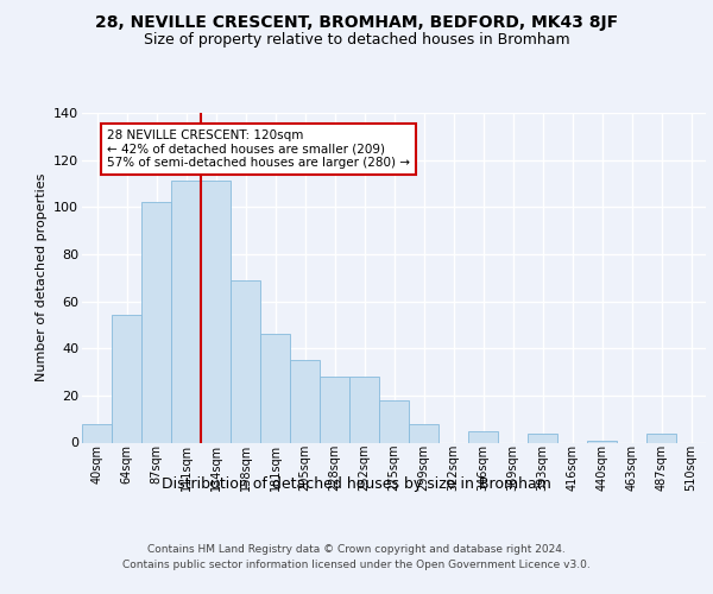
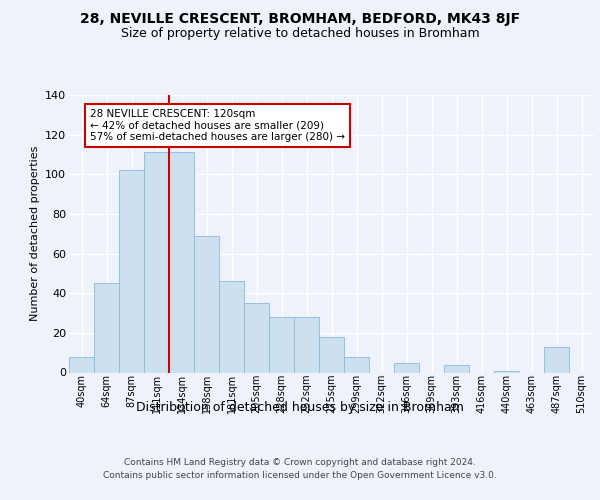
64sqm: 54 -> 45
487sqm: 4 -> 13
